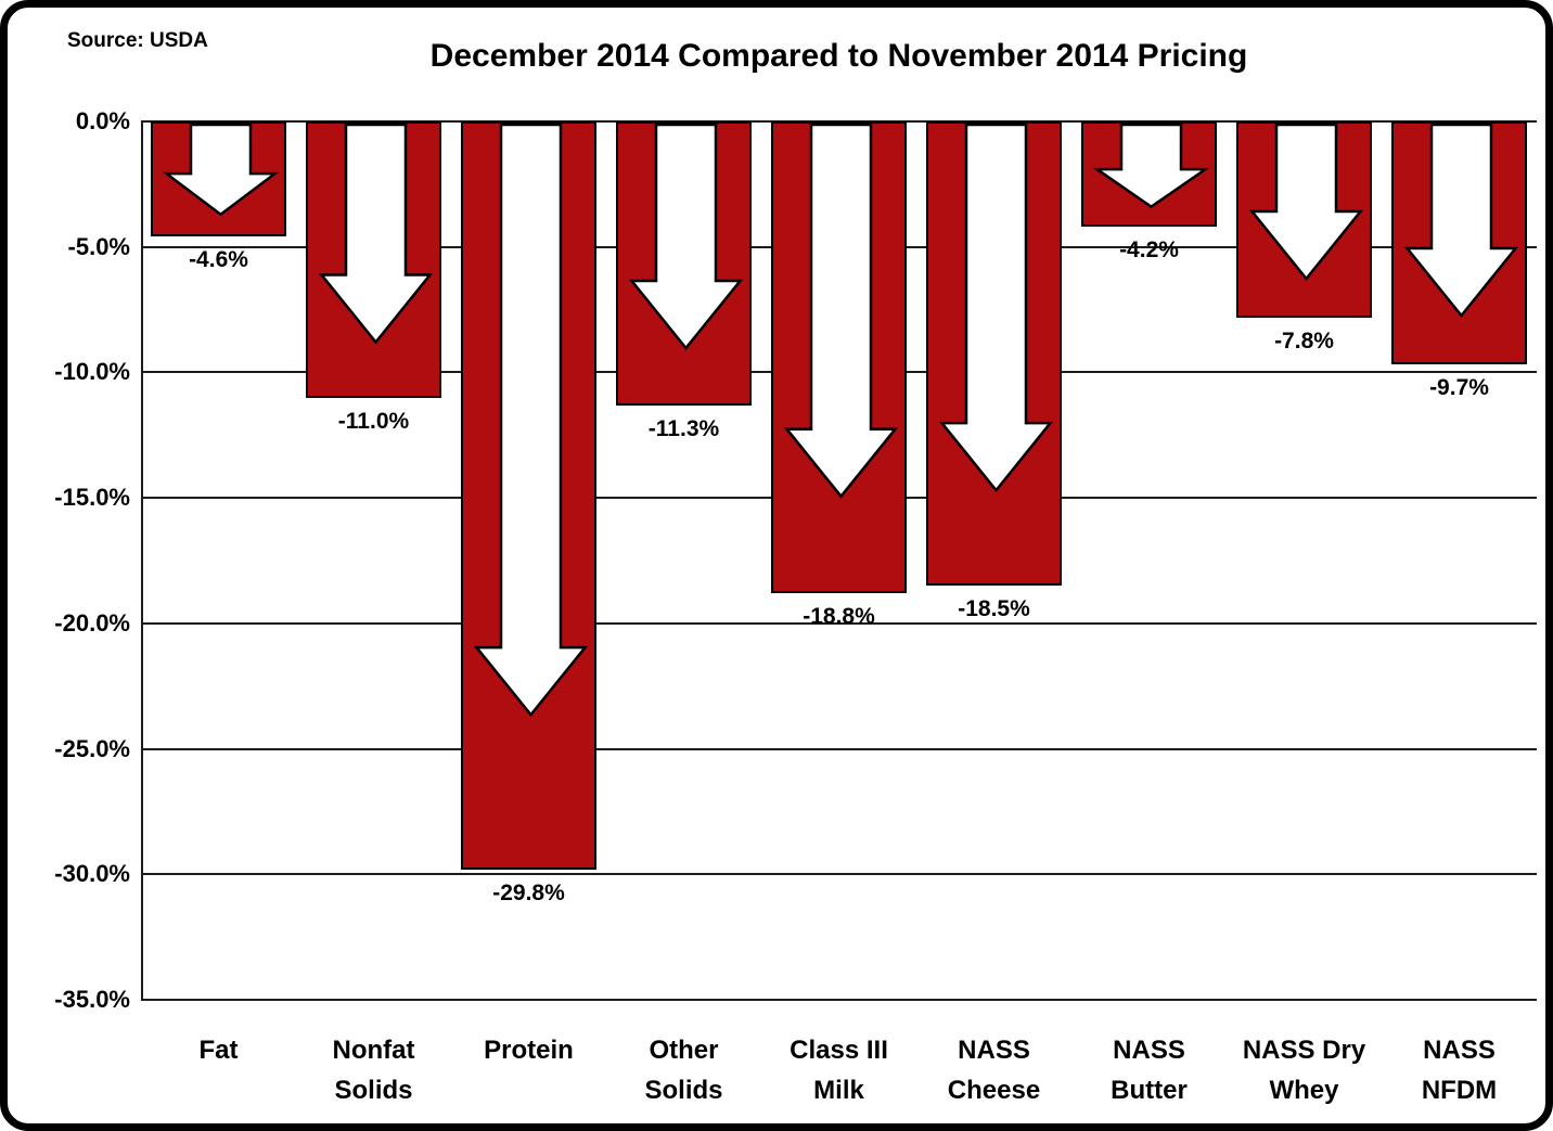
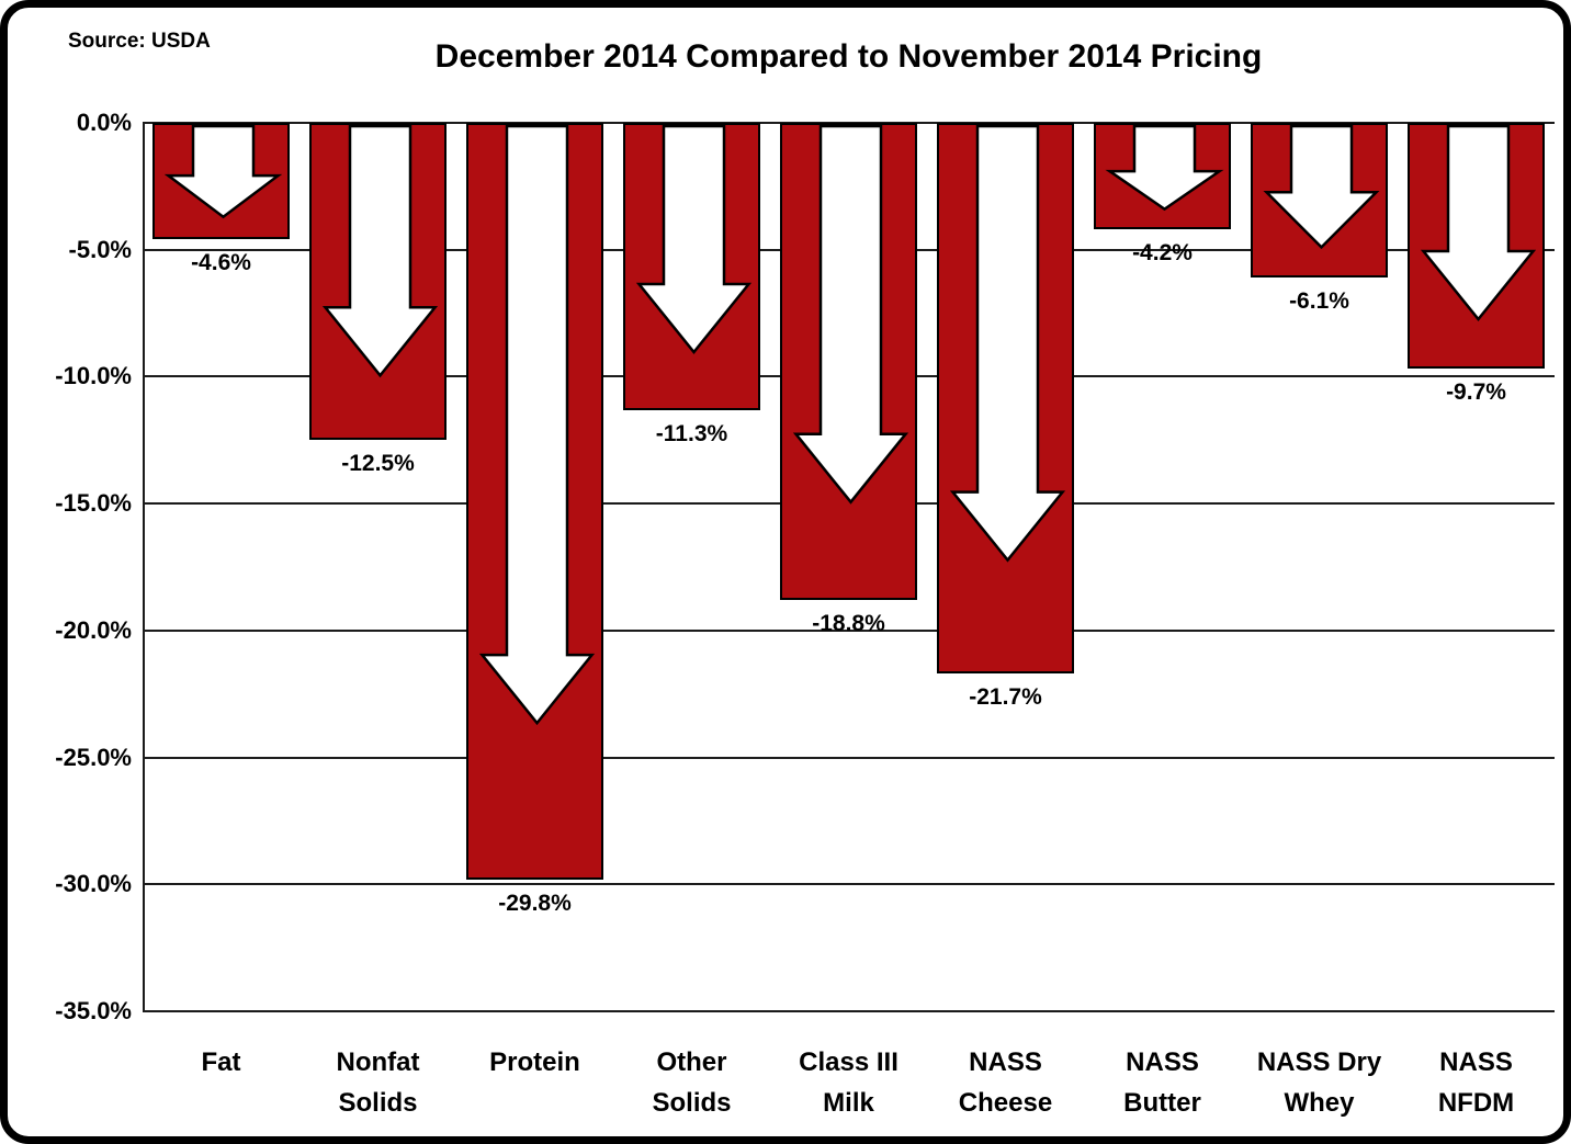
Nonfat Solids: -11.0% -> -12.5%
NASS Cheese: -18.5% -> -21.7%
NASS Dry Whey: -7.8% -> -6.1%
